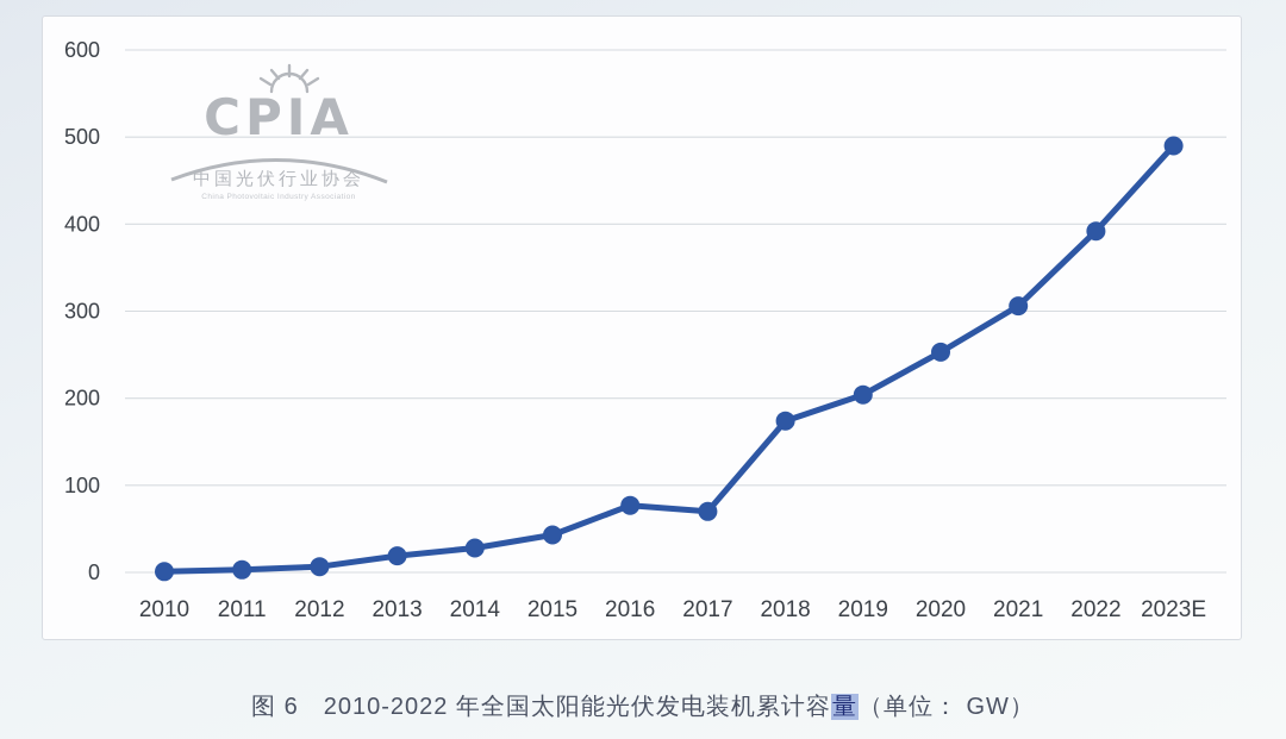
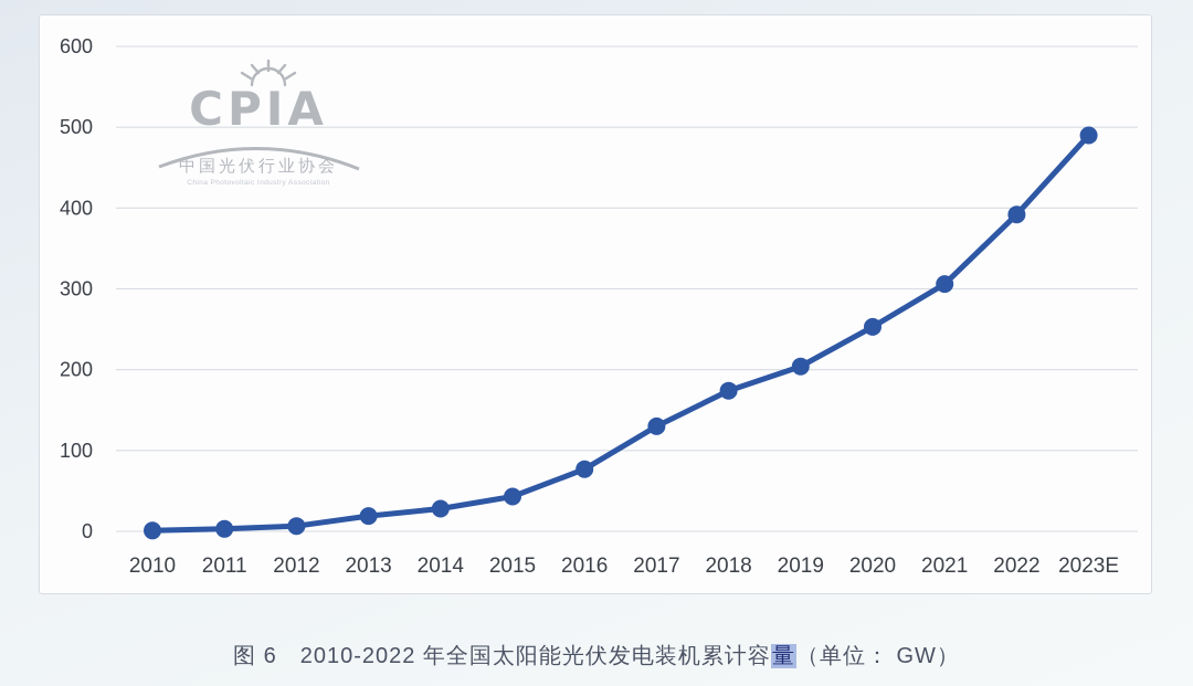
2017: 70 -> 130
